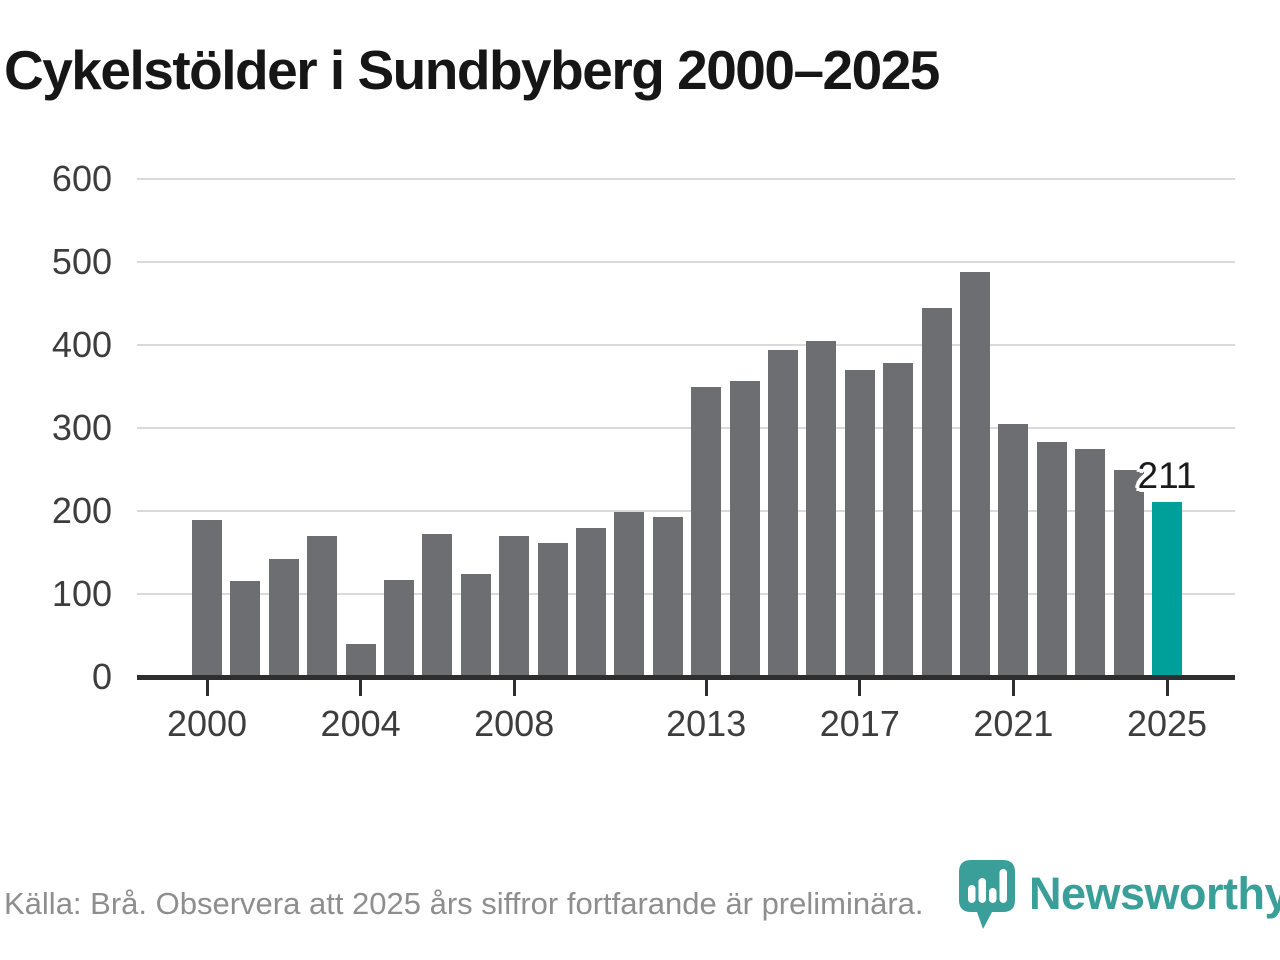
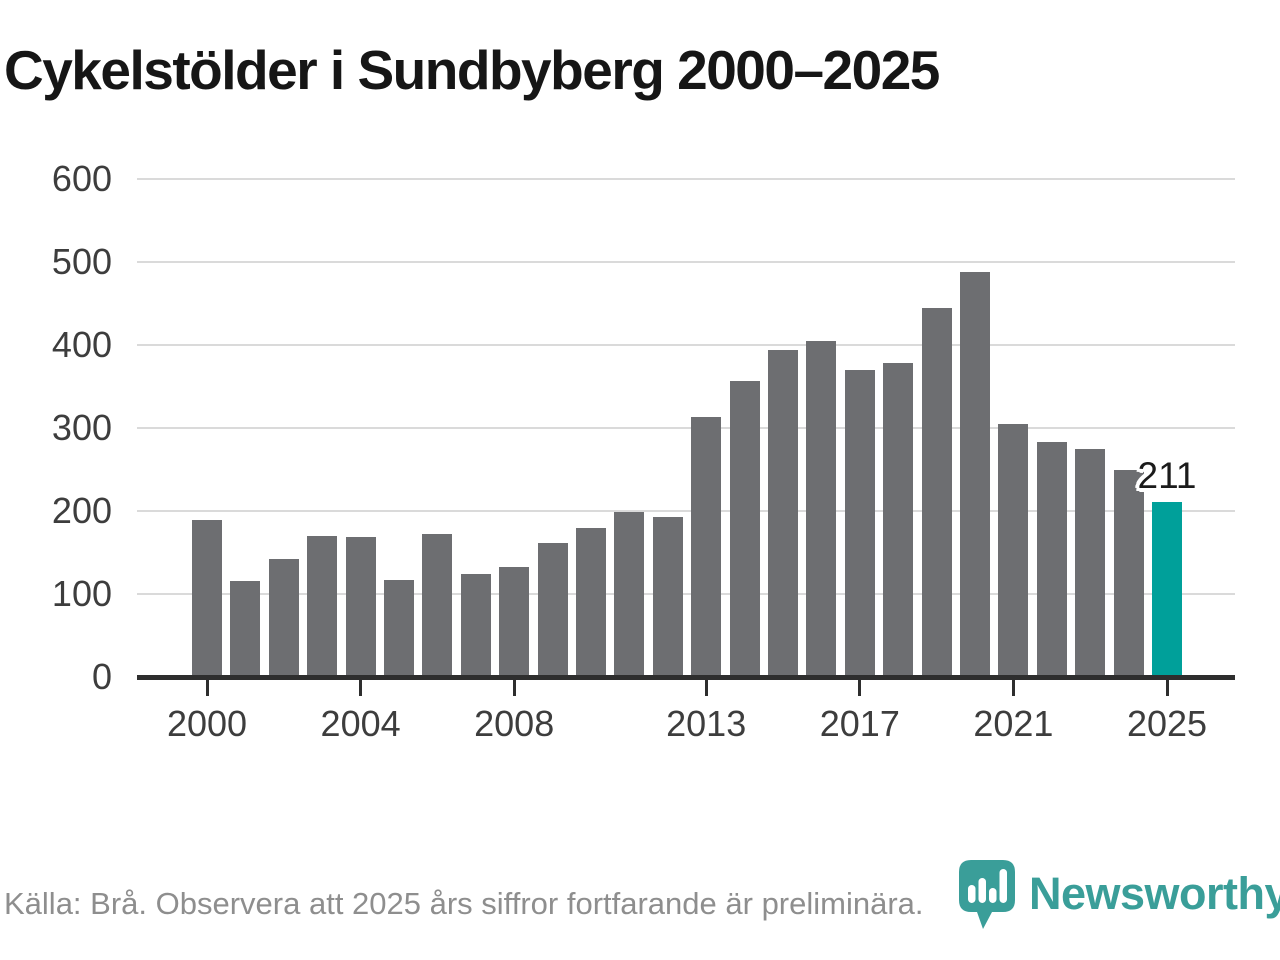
2004: 40 -> 170
2008: 170 -> 130
2013: 350 -> 310
